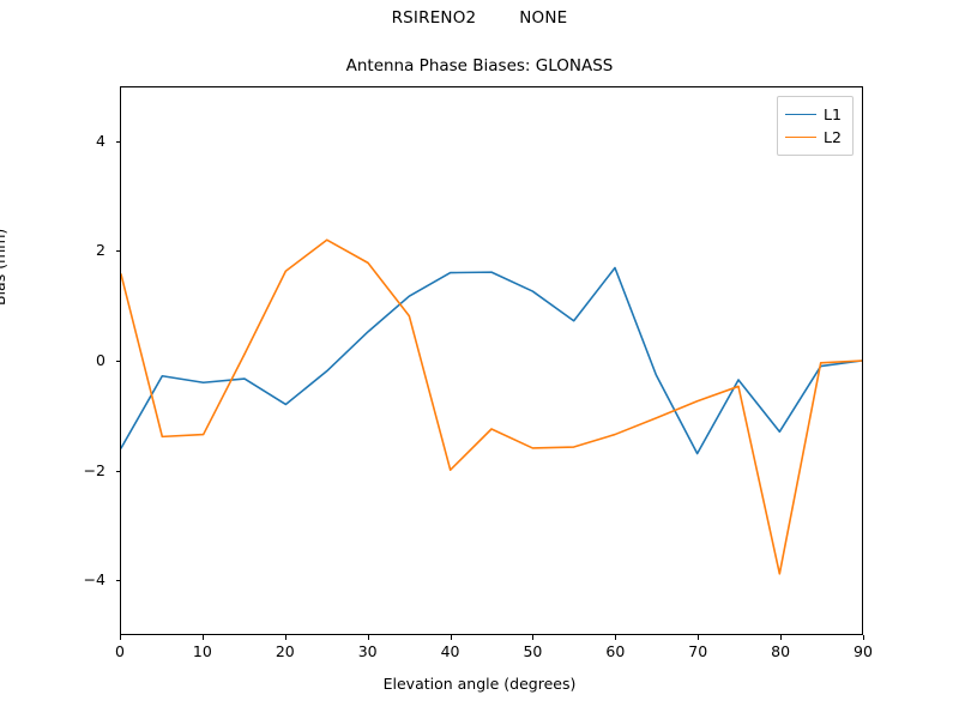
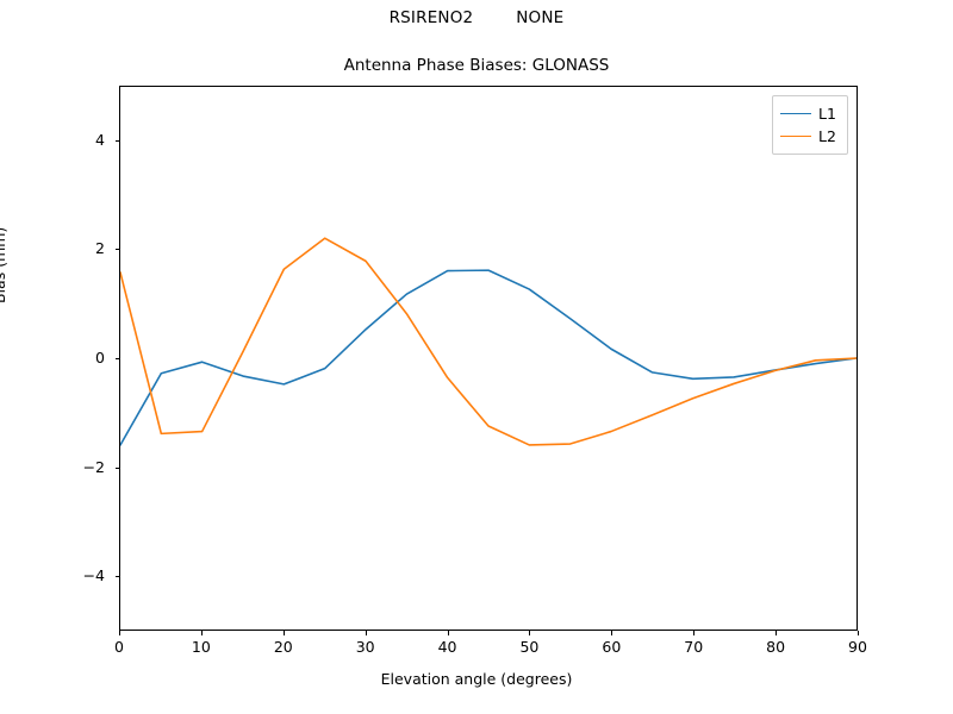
L1/10: -0.4 -> -0.1
L1/20: -0.8 -> -0.5
L2/40: -2.0 -> -0.4
L1/60: 1.7 -> 0.2
L1/70: -1.7 -> -0.4
L1/80: -1.3 -> -0.2
L2/80: -3.9 -> -0.2
